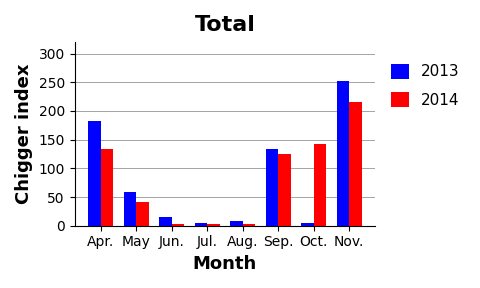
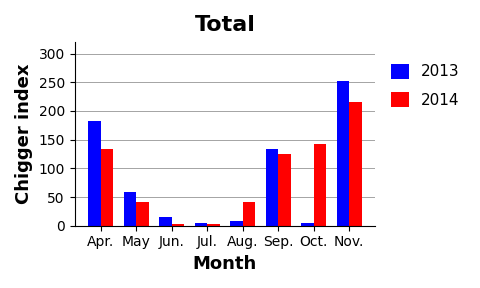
2014/Aug.: 3 -> 42
